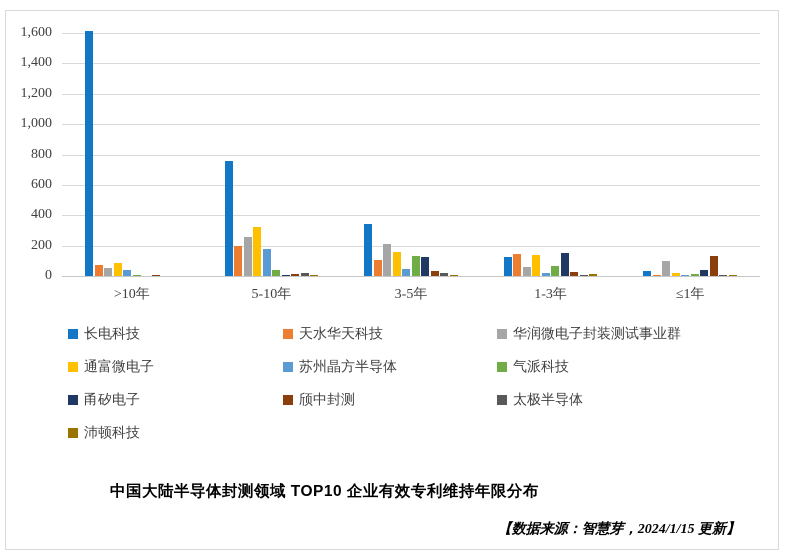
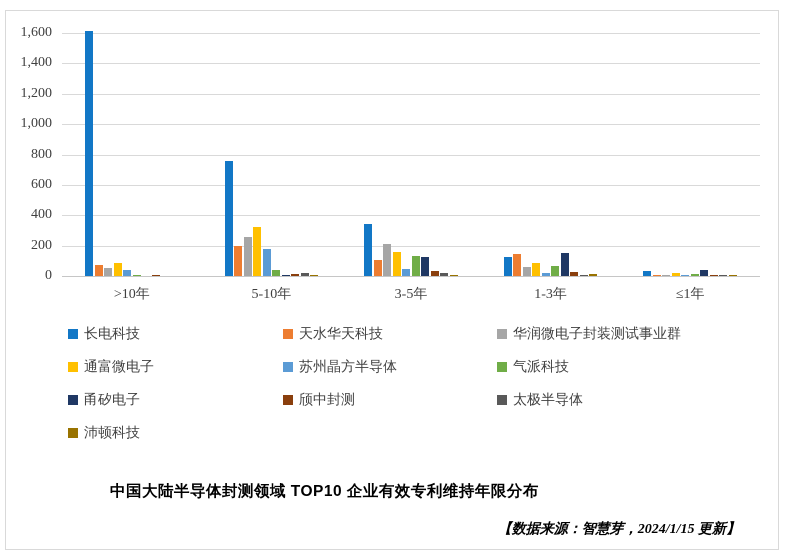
通富微电子/1-3年: 140 -> 90
华润微电子封装测试事业群/≤1年: 100 -> 10
颀中封测/≤1年: 130 -> 10
